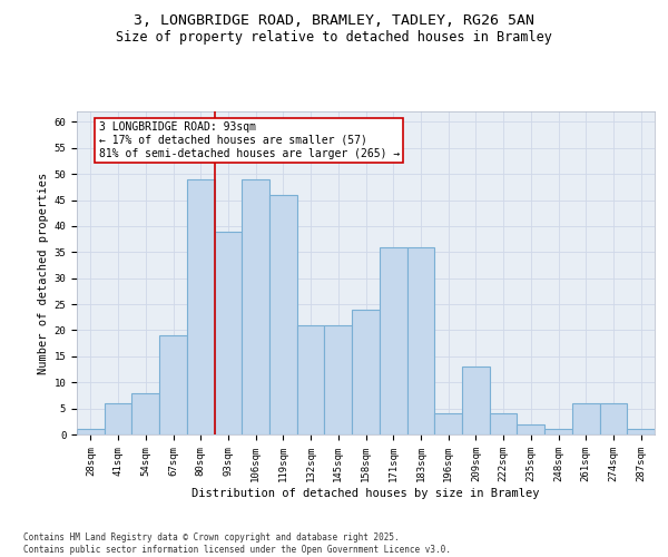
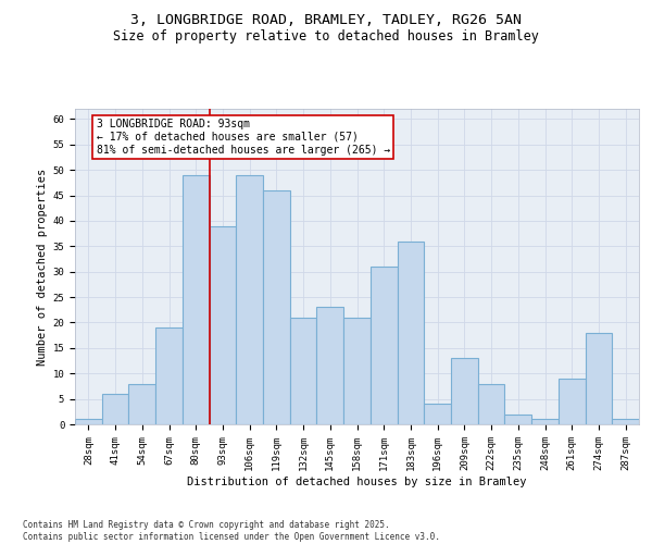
145sqm: 21 -> 23
158sqm: 24 -> 21
171sqm: 36 -> 31
222sqm: 4 -> 8
261sqm: 6 -> 9
274sqm: 6 -> 18
